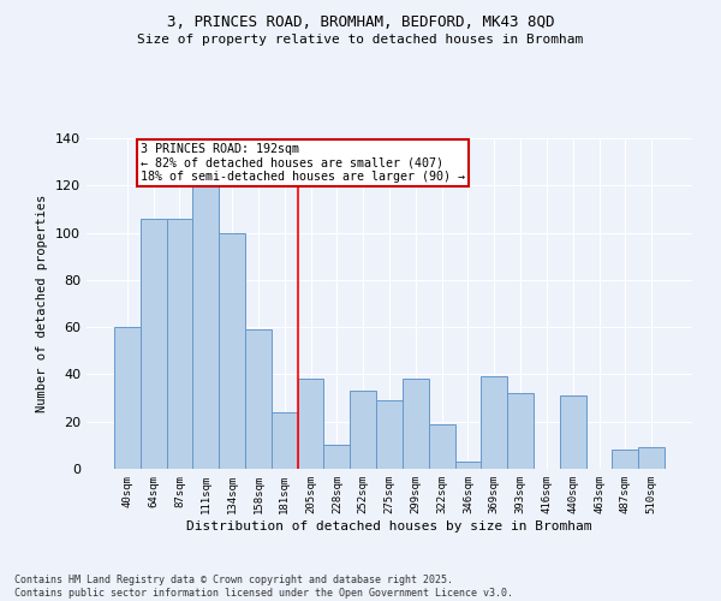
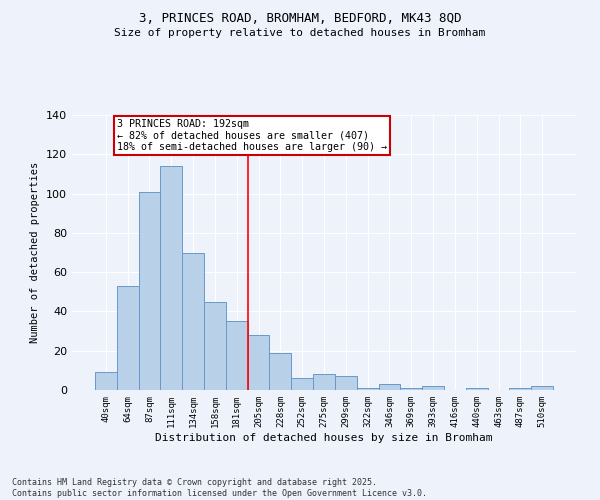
40sqm: 60 -> 9
64sqm: 106 -> 53
87sqm: 106 -> 101
111sqm: 121 -> 114
134sqm: 100 -> 70
158sqm: 59 -> 45
181sqm: 24 -> 35
205sqm: 38 -> 28
228sqm: 10 -> 19
252sqm: 33 -> 6
275sqm: 29 -> 8
299sqm: 38 -> 7
322sqm: 19 -> 1
369sqm: 39 -> 1
393sqm: 32 -> 2
440sqm: 31 -> 1
487sqm: 8 -> 1
510sqm: 9 -> 2
